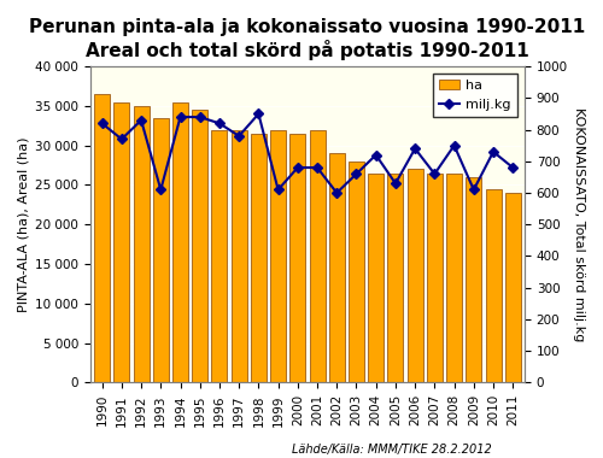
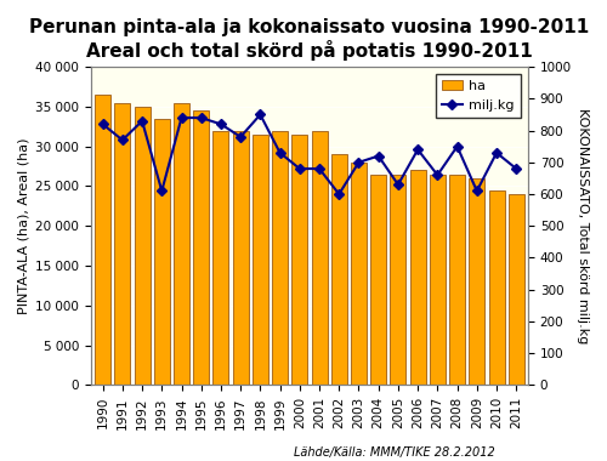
milj.kg/1999: 610 -> 730
milj.kg/2003: 660 -> 700
